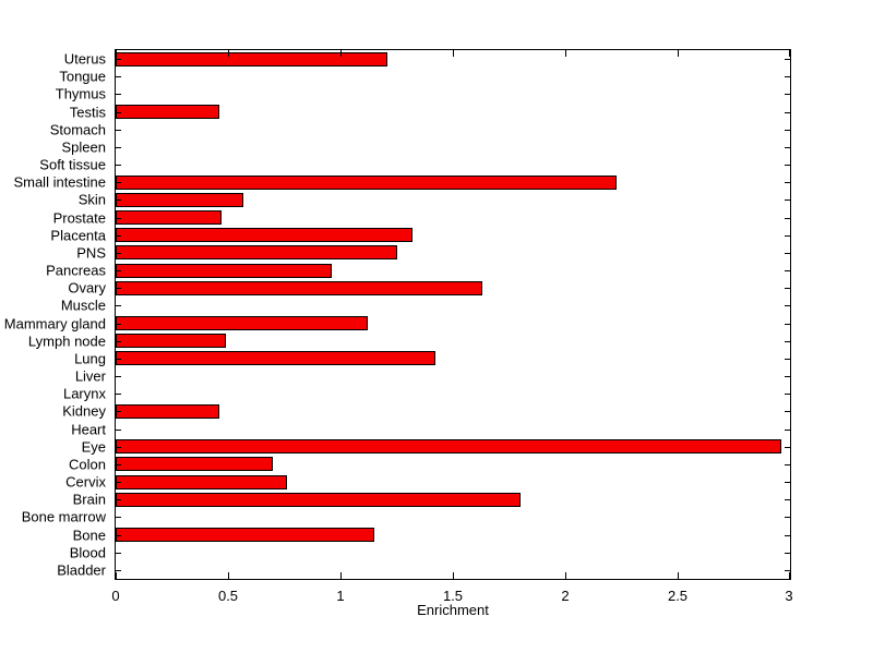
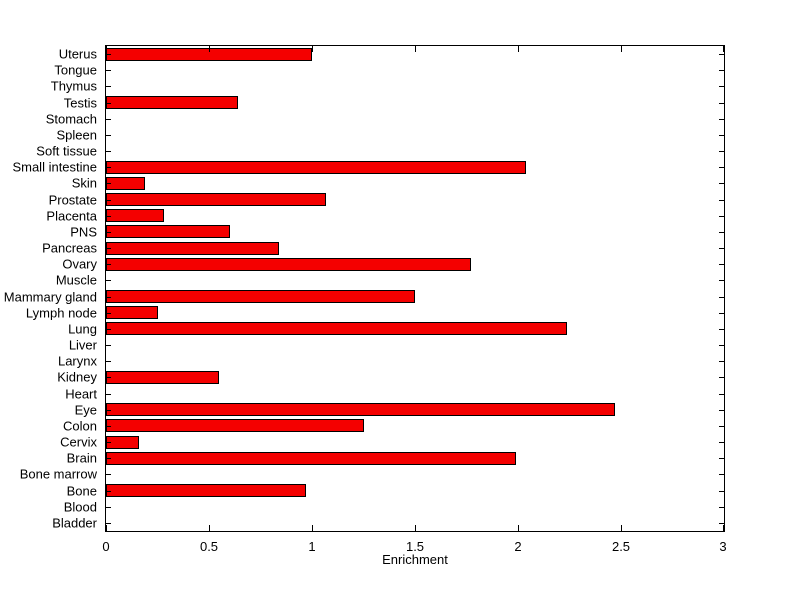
Uterus: 1.21 -> 1.00
Testis: 0.46 -> 0.64
Small intestine: 2.23 -> 2.04
Skin: 0.57 -> 0.19
Prostate: 0.47 -> 1.07
Placenta: 1.32 -> 0.28
PNS: 1.25 -> 0.60
Pancreas: 0.96 -> 0.84
Ovary: 1.63 -> 1.77
Mammary gland: 1.12 -> 1.50
Lymph node: 0.49 -> 0.25
Lung: 1.42 -> 2.24
Kidney: 0.46 -> 0.55
Eye: 2.96 -> 2.47
Colon: 0.70 -> 1.25
Cervix: 0.76 -> 0.16
Brain: 1.80 -> 1.99
Bone: 1.15 -> 0.97
